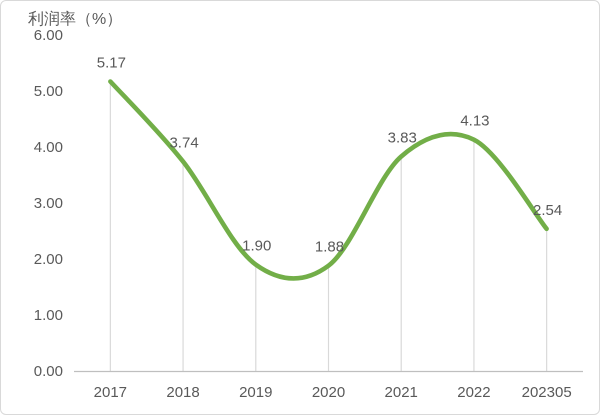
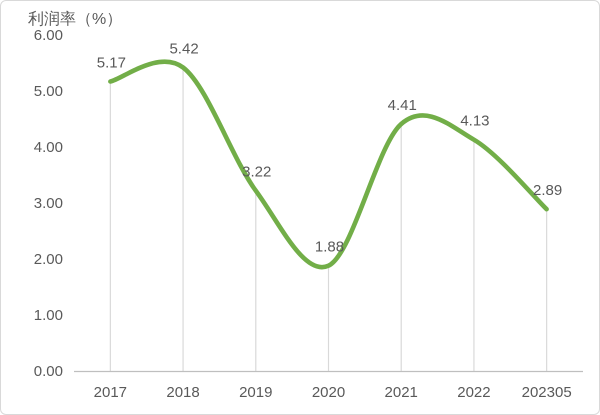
2018: 3.74 -> 5.42
2019: 1.90 -> 3.22
2021: 3.83 -> 4.41
202305: 2.54 -> 2.89
